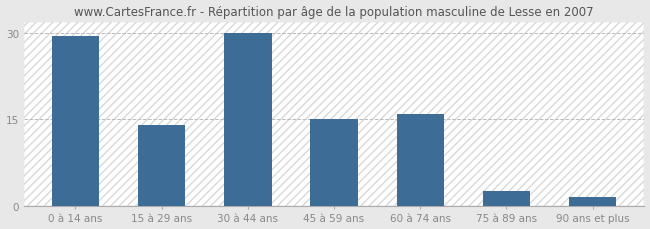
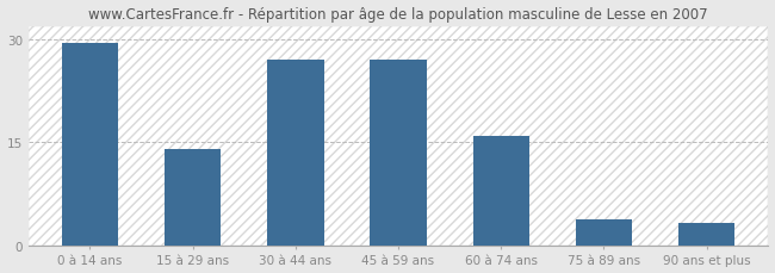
30 à 44 ans: 30.0 -> 27.0
45 à 59 ans: 15.0 -> 27.0
75 à 89 ans: 2.5 -> 3.8
90 ans et plus: 1.5 -> 3.2
